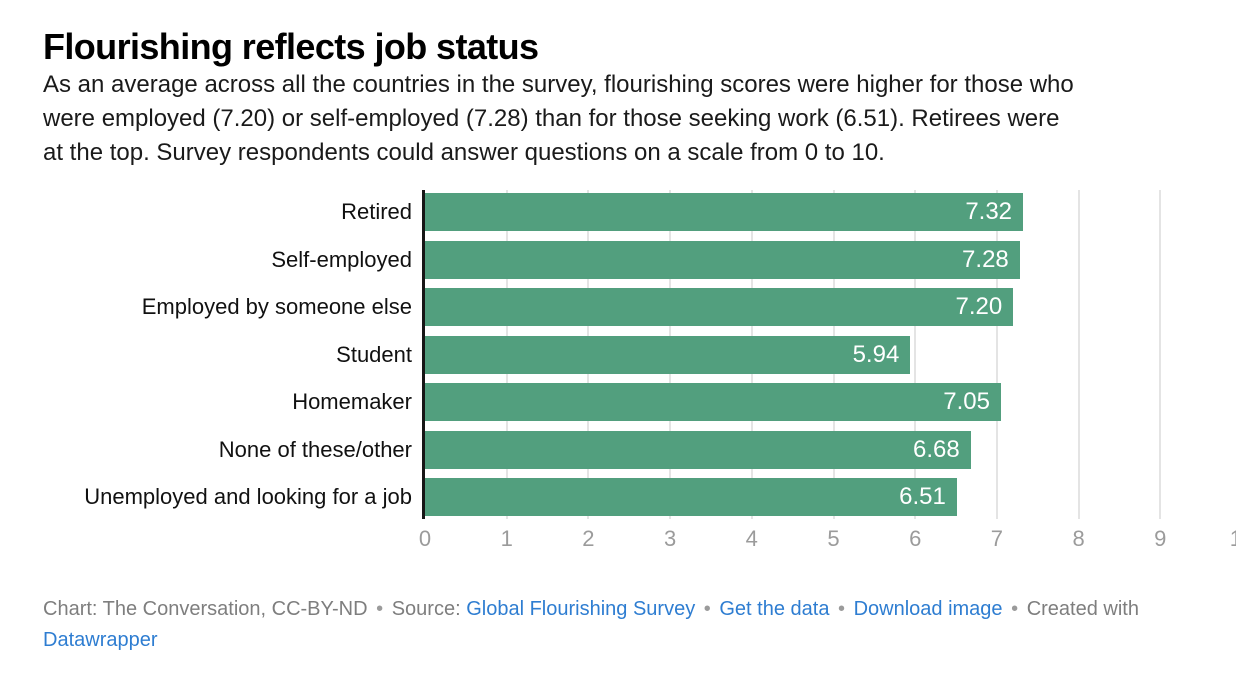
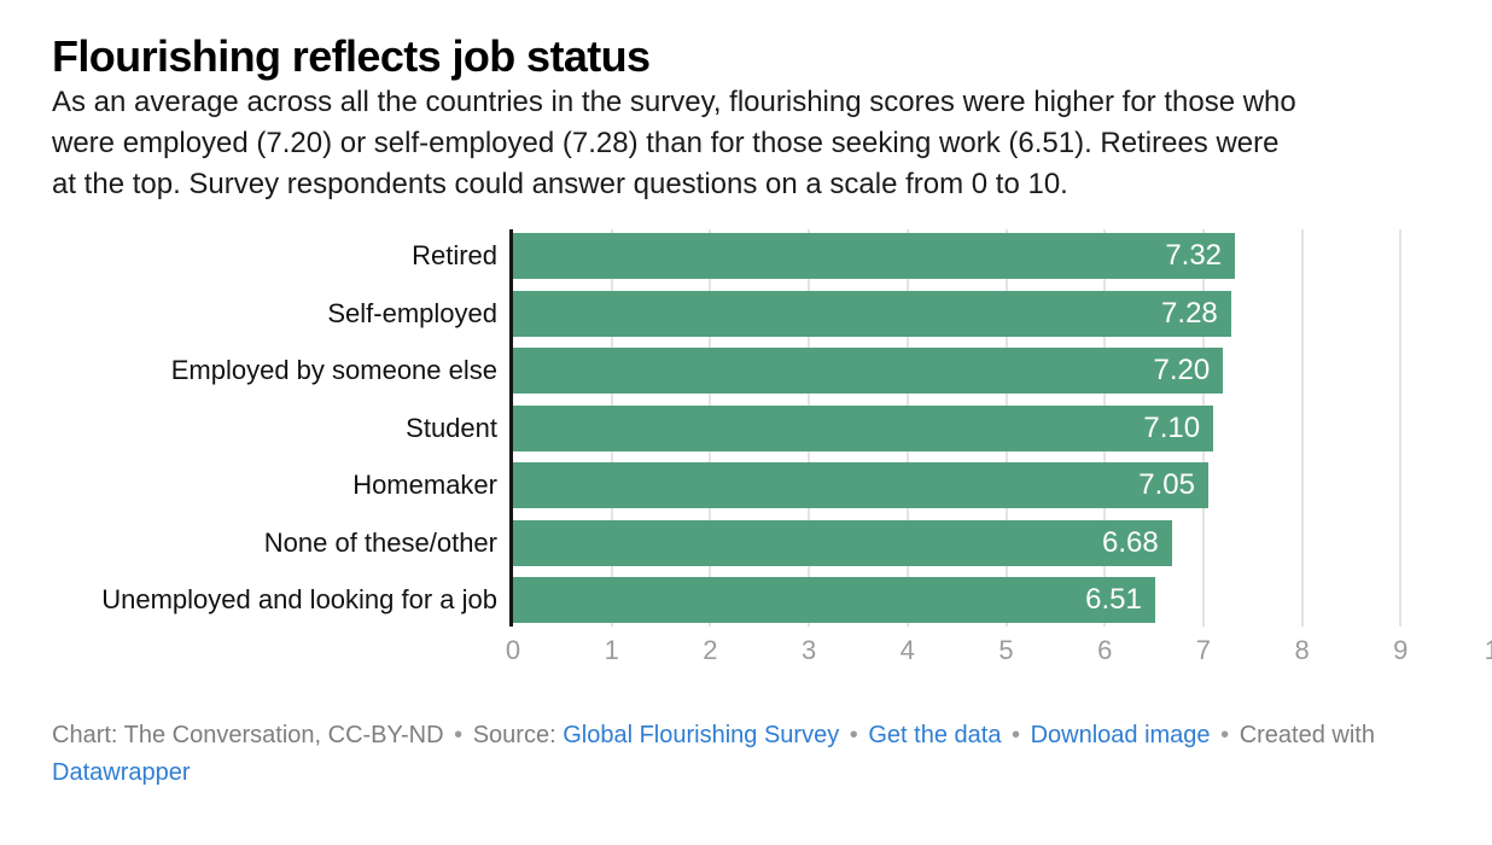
Student: 5.94 -> 7.10
